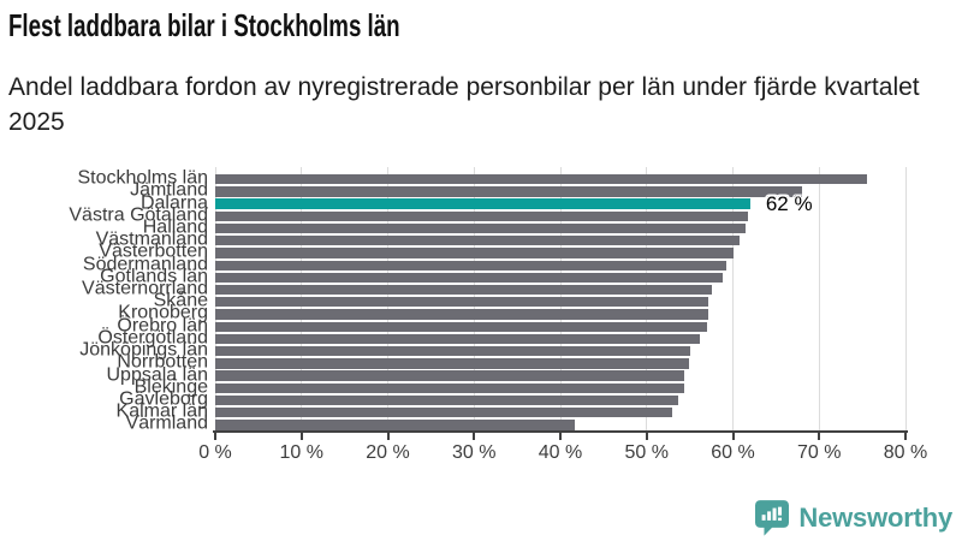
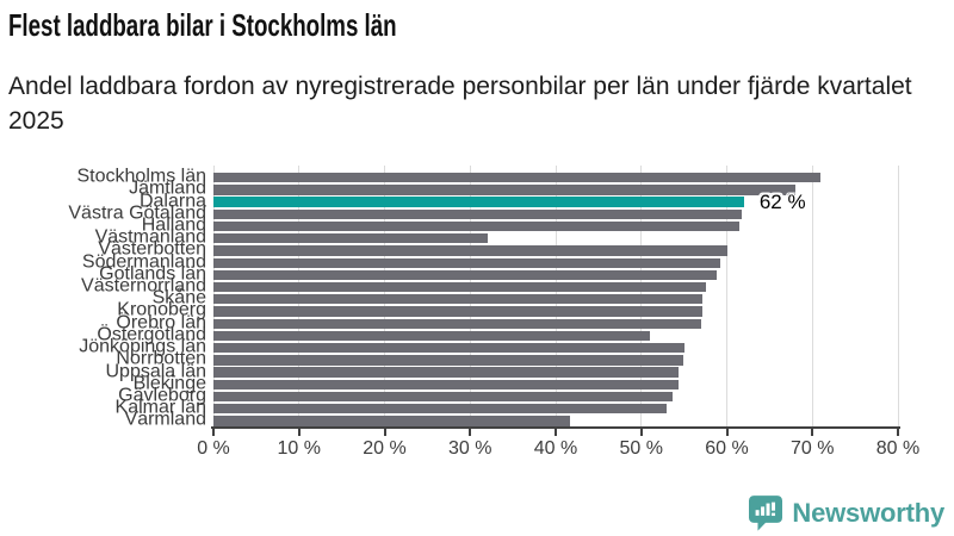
Stockholms län: 76% -> 71%
Västmanland: 61% -> 32%
Östergötland: 56% -> 51%
